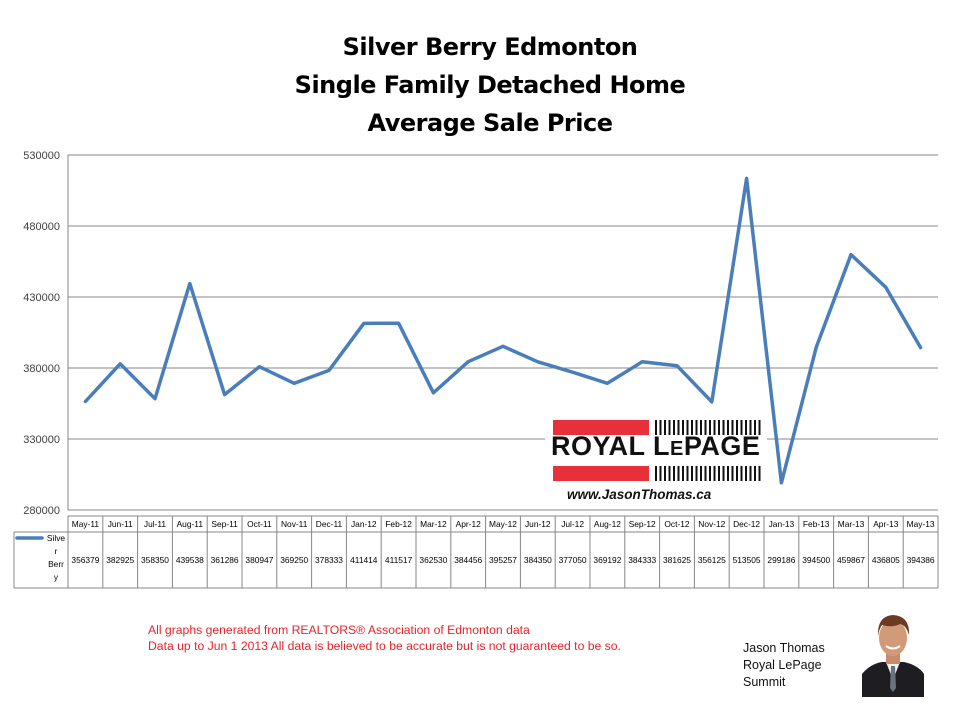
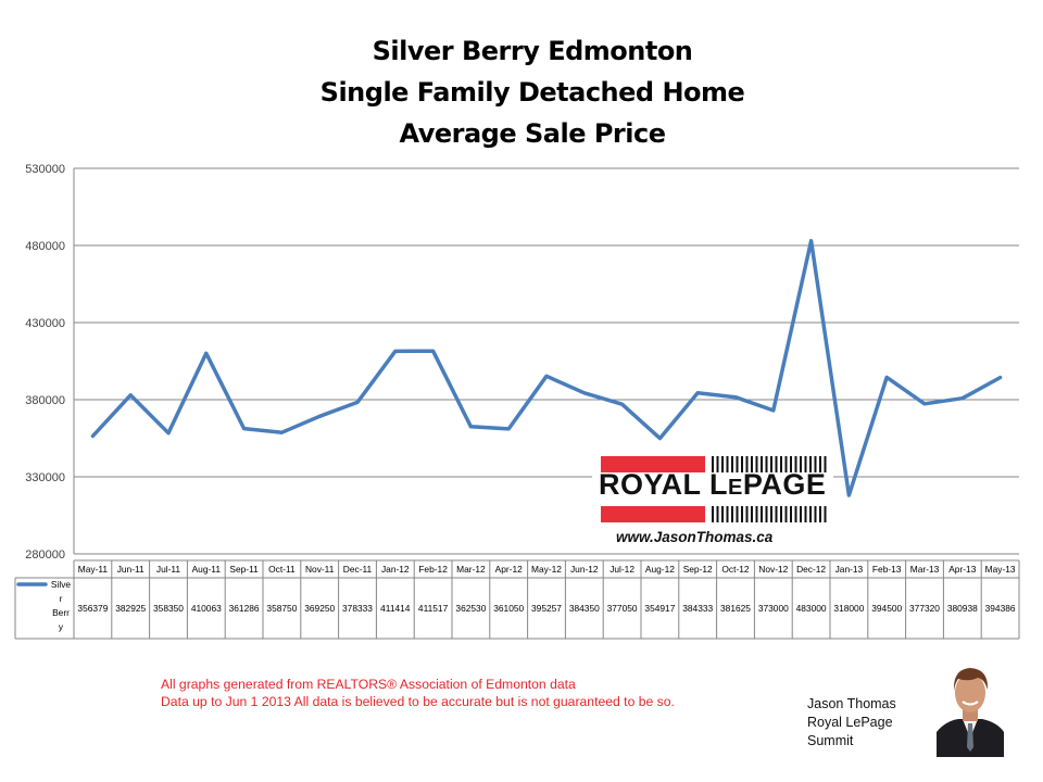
Aug-11: 439538 -> 410063
Oct-11: 380947 -> 358750
Apr-12: 384456 -> 361050
Aug-12: 369192 -> 354917
Nov-12: 356125 -> 373000
Dec-12: 513505 -> 483000
Jan-13: 299186 -> 318000
Mar-13: 459867 -> 377320
Apr-13: 436805 -> 380938
